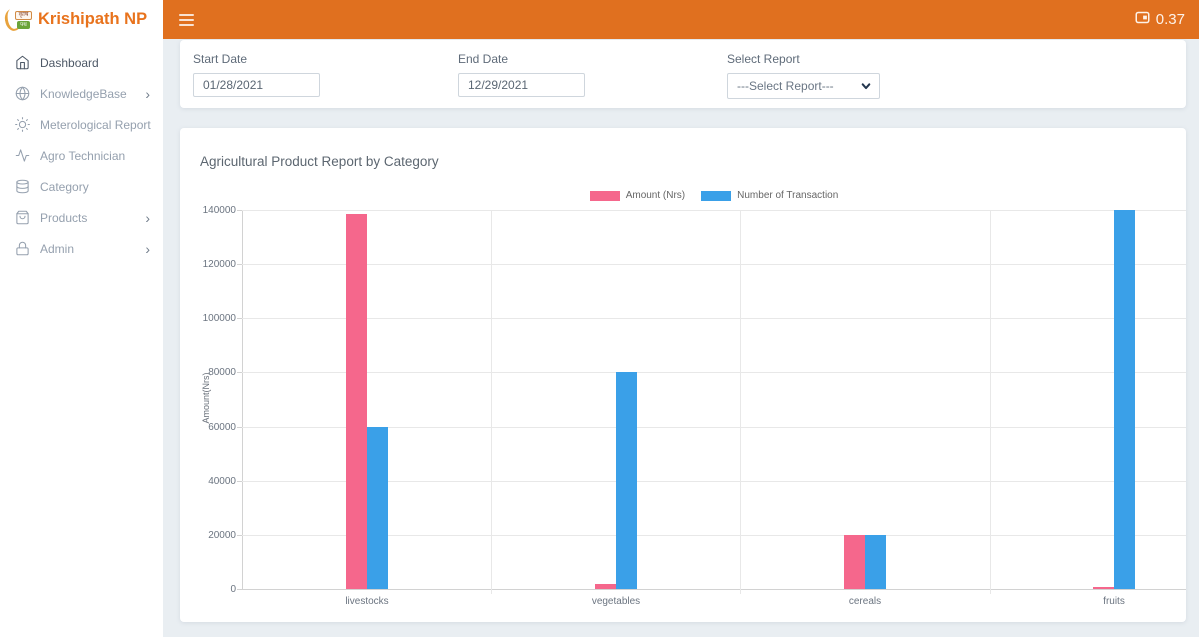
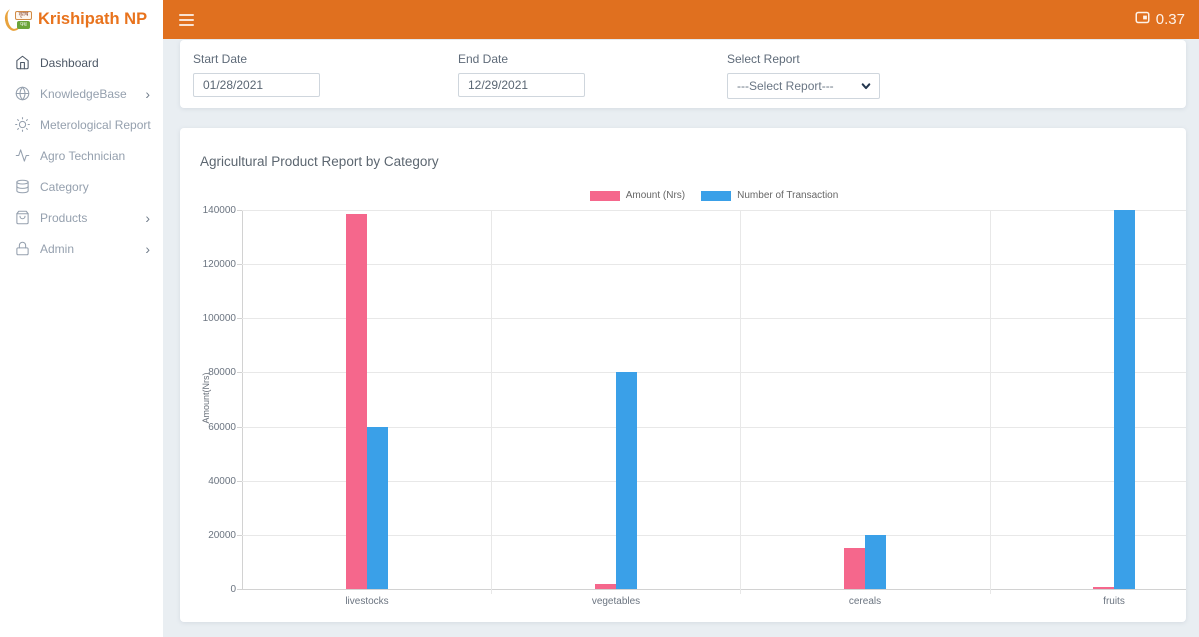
Amount (Nrs)/cereals: 20000 -> 15000
